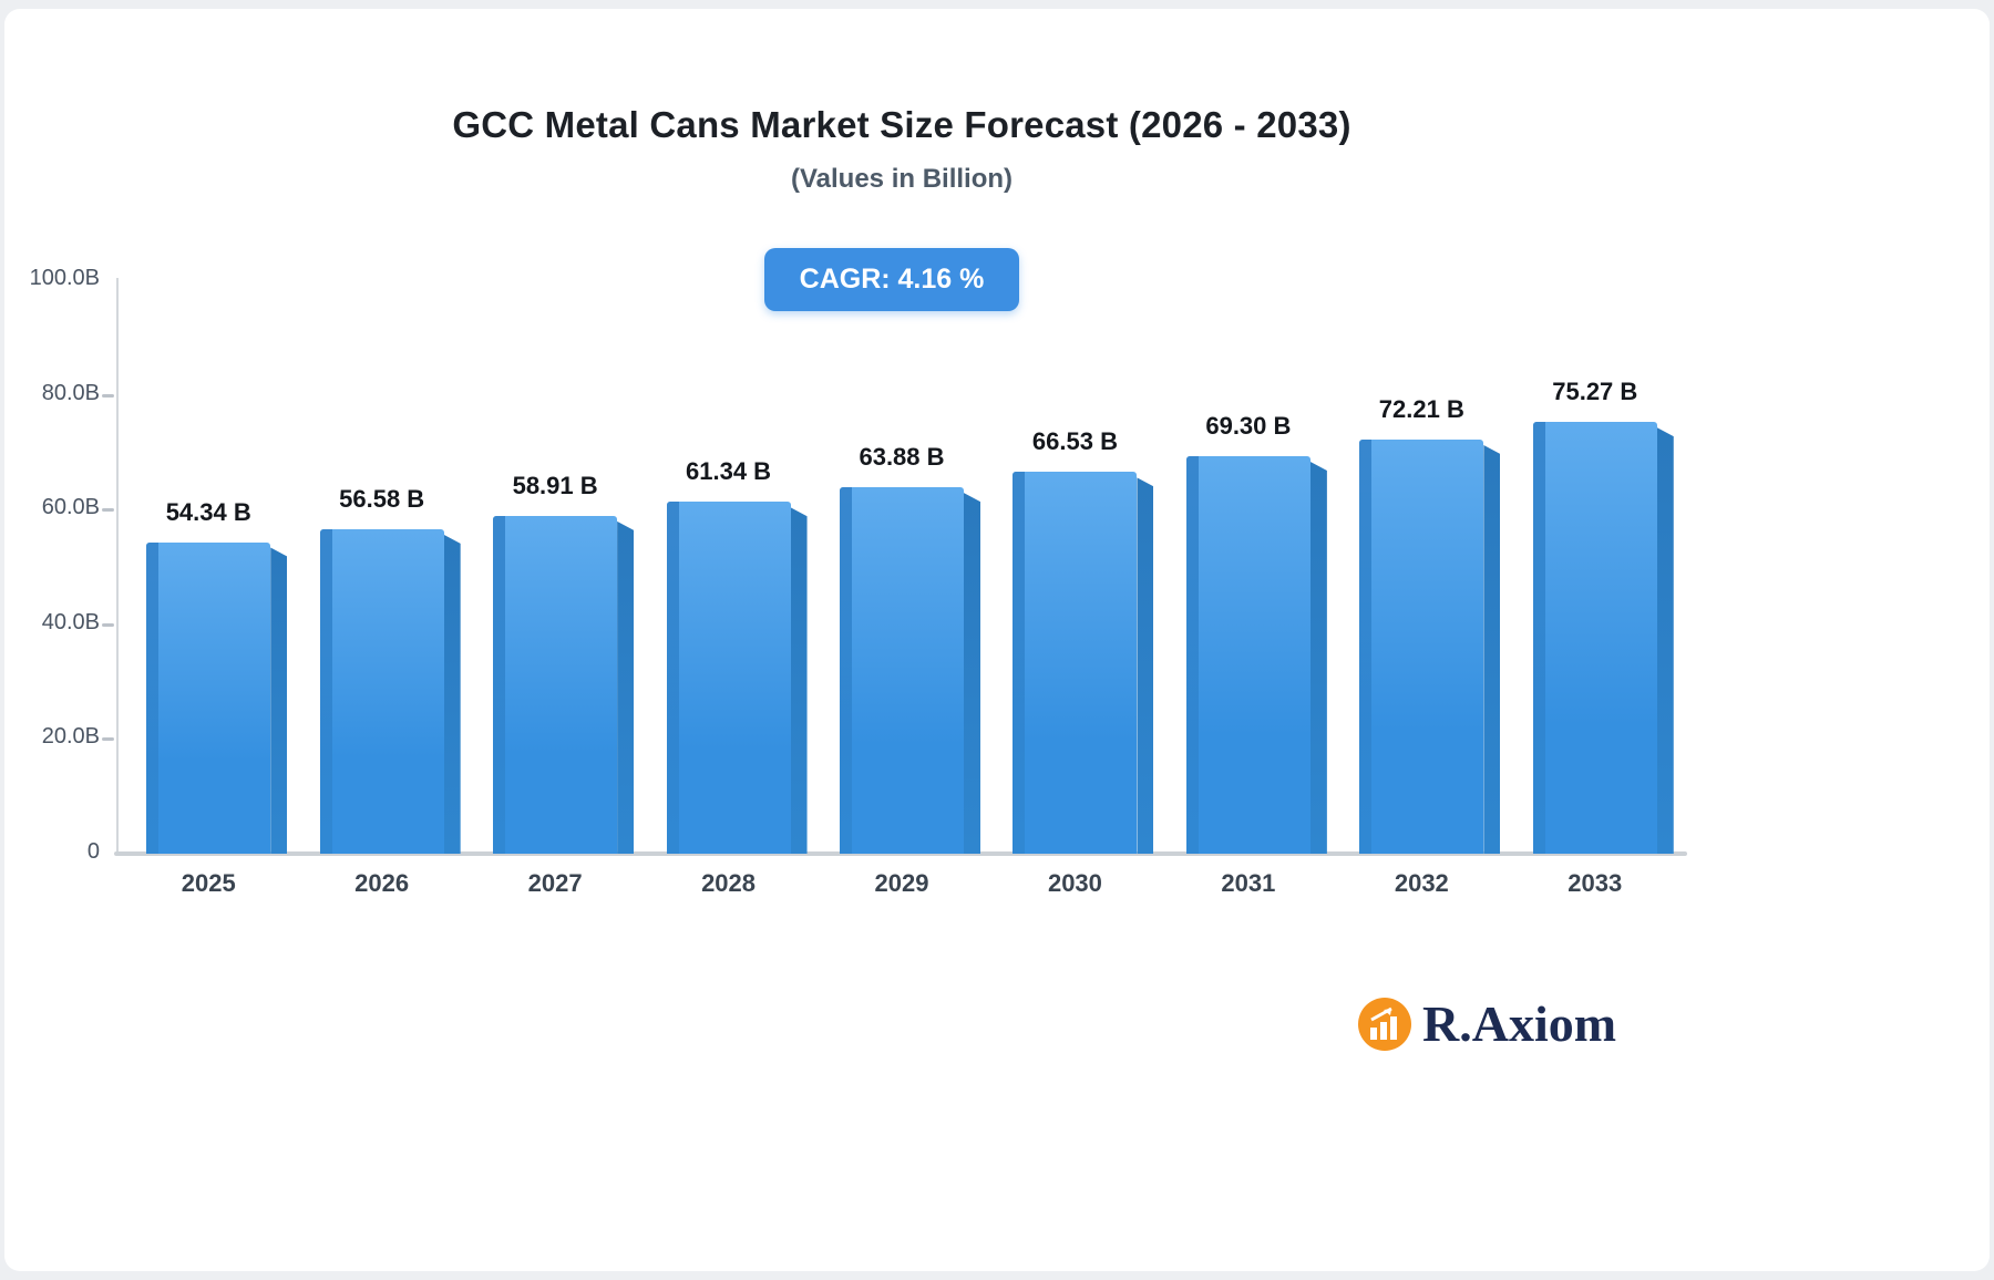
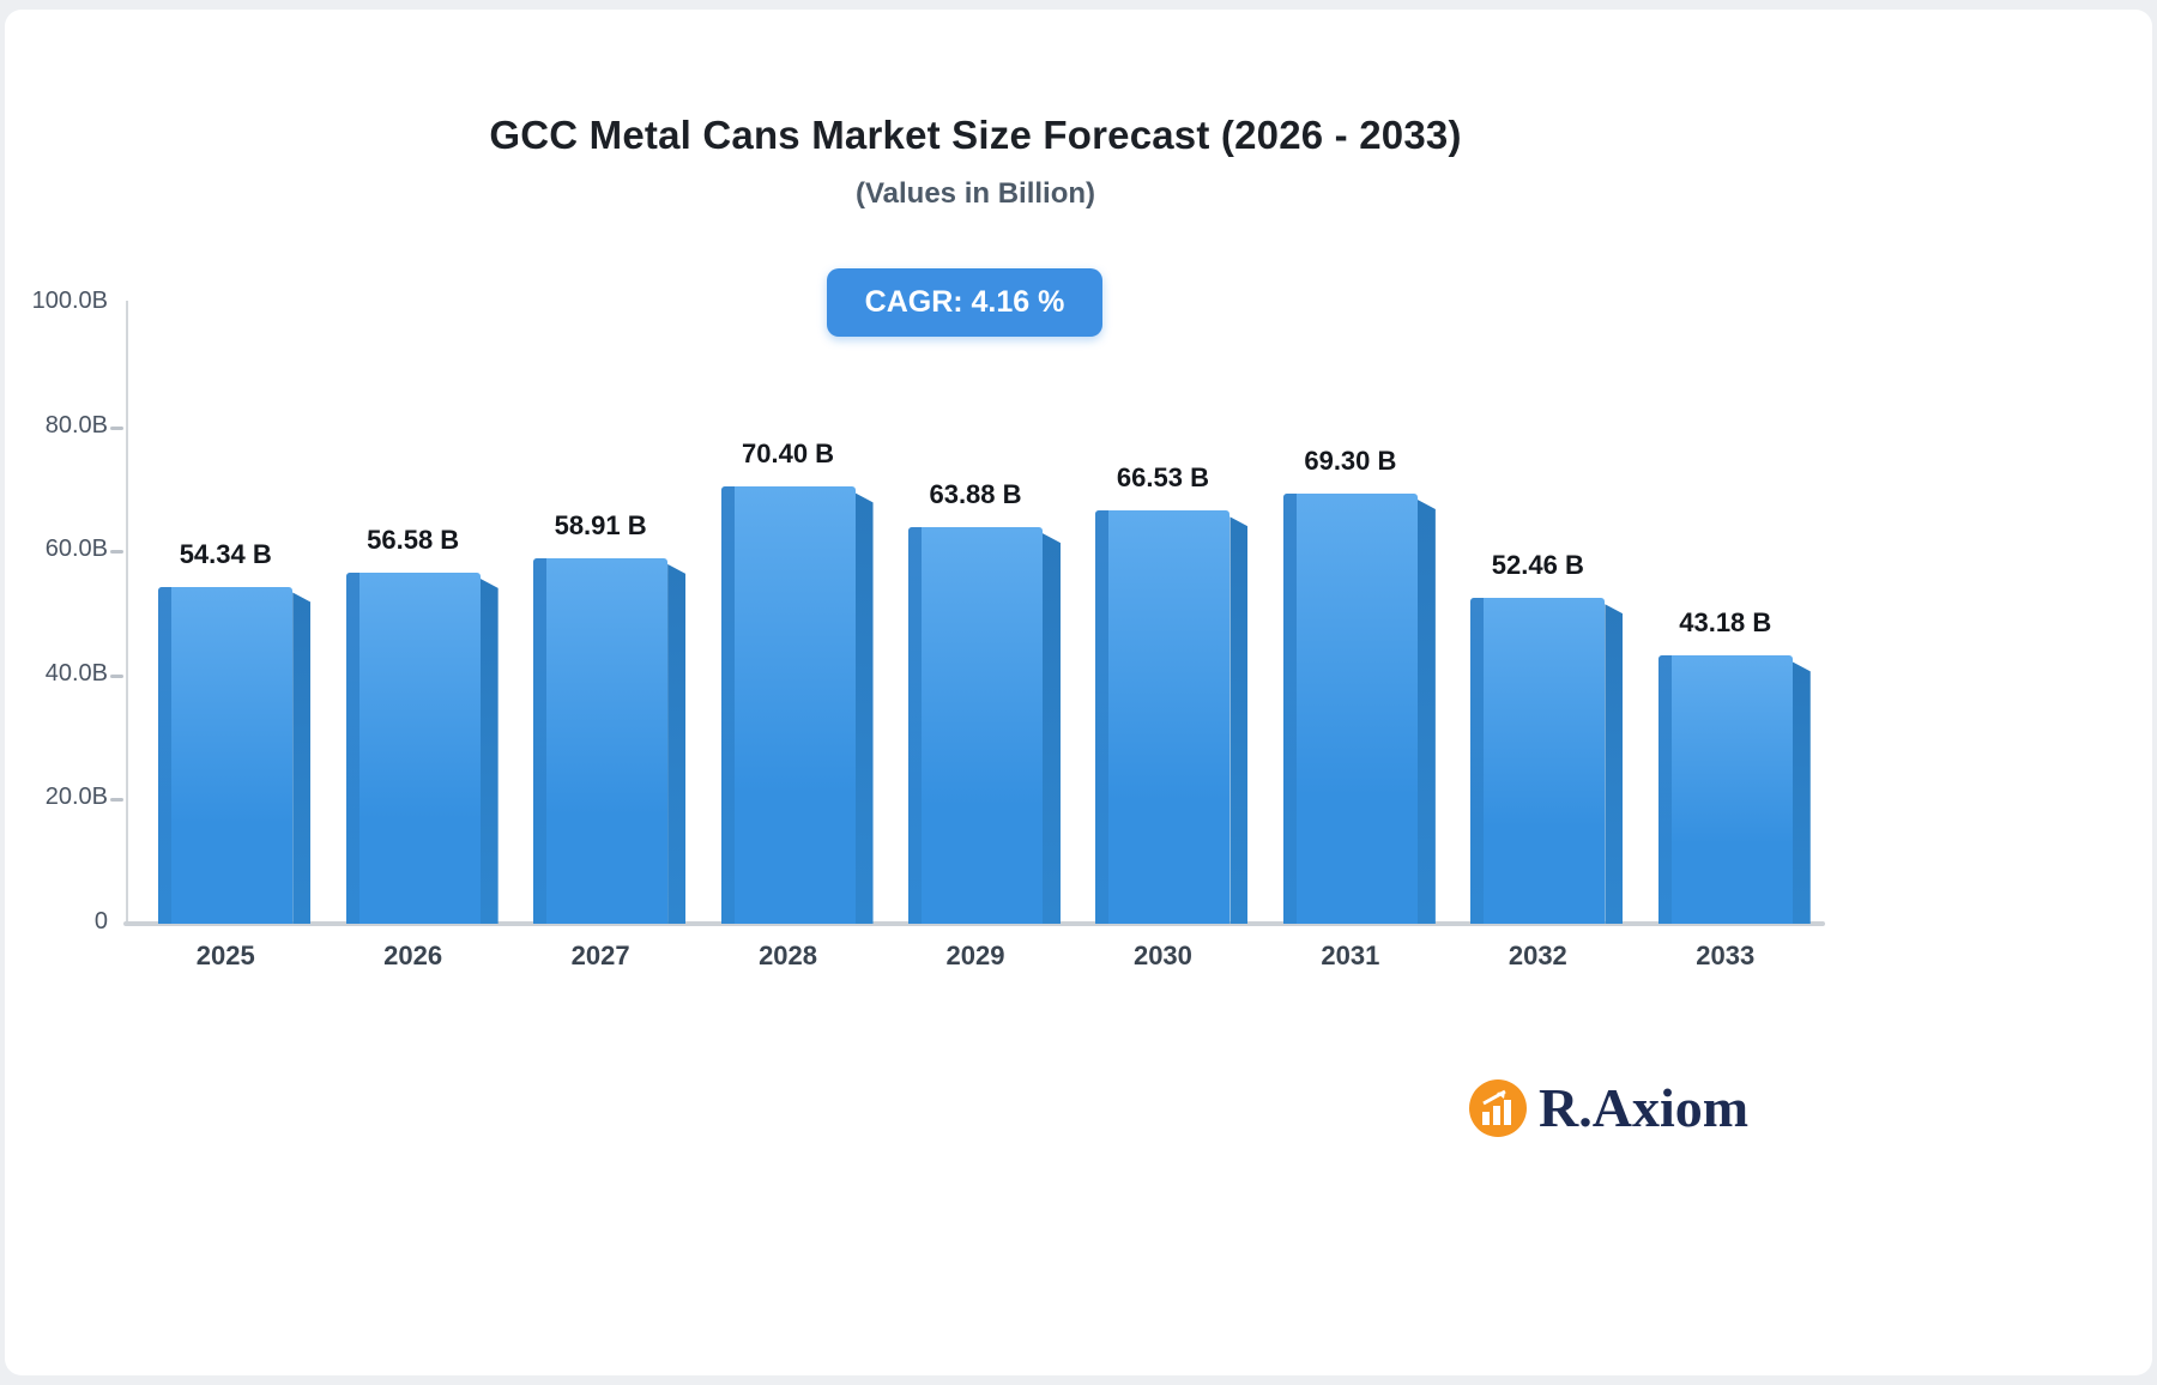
2028: 61.34 -> 70.40
2032: 72.21 -> 52.46
2033: 75.27 -> 43.18
